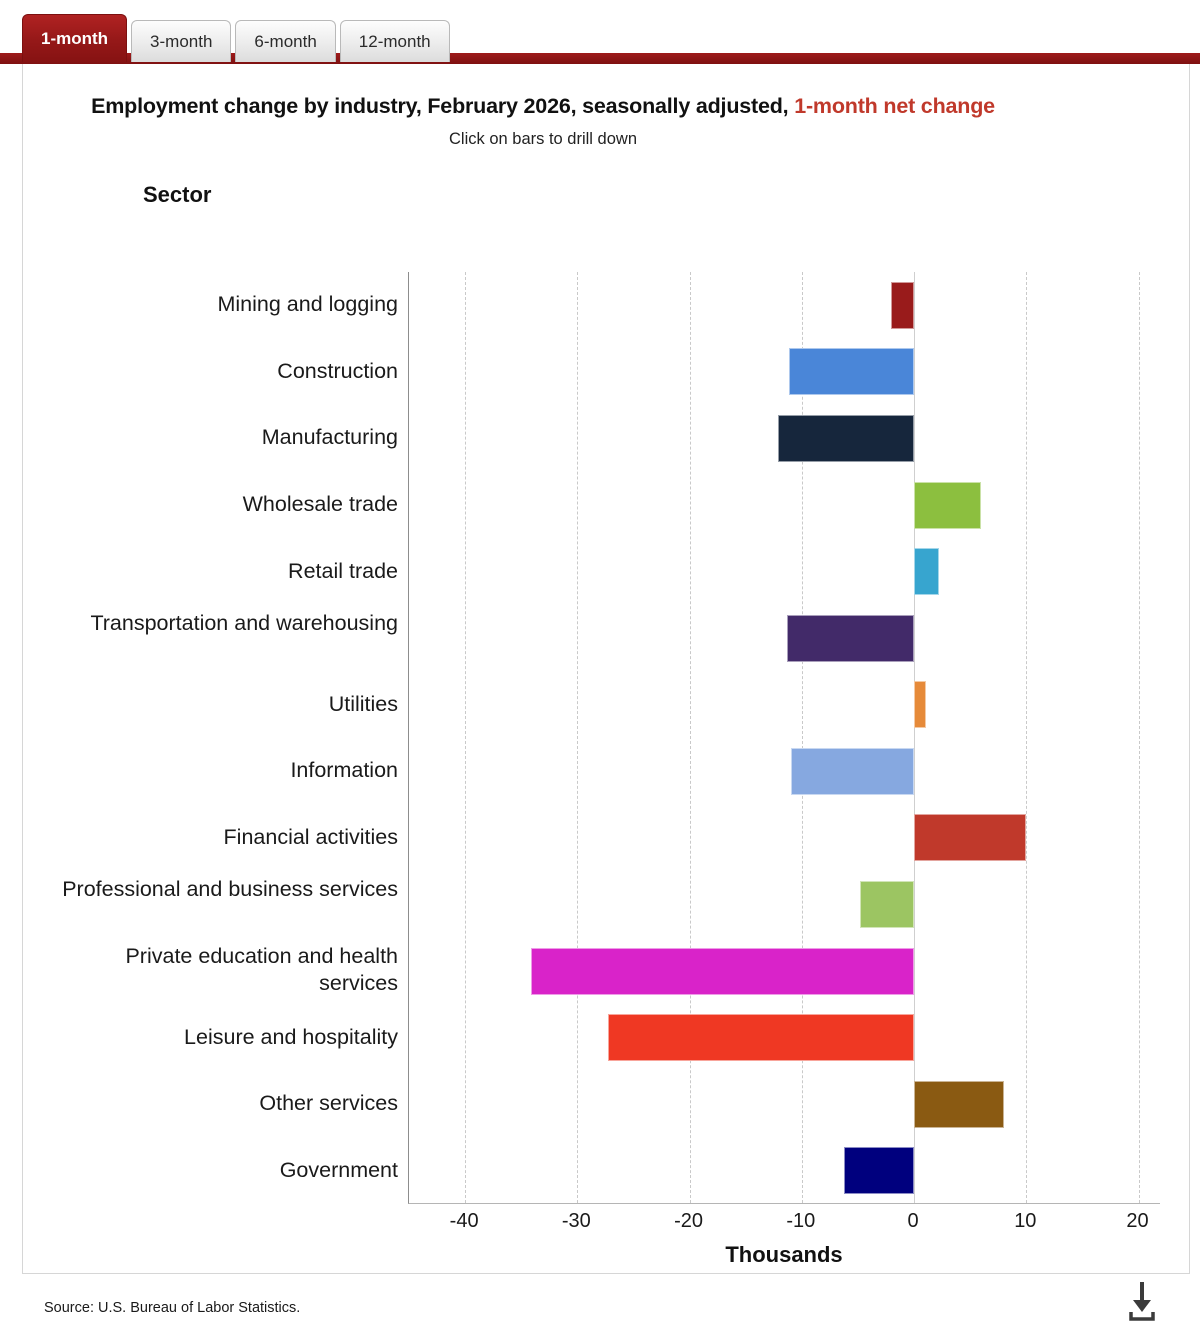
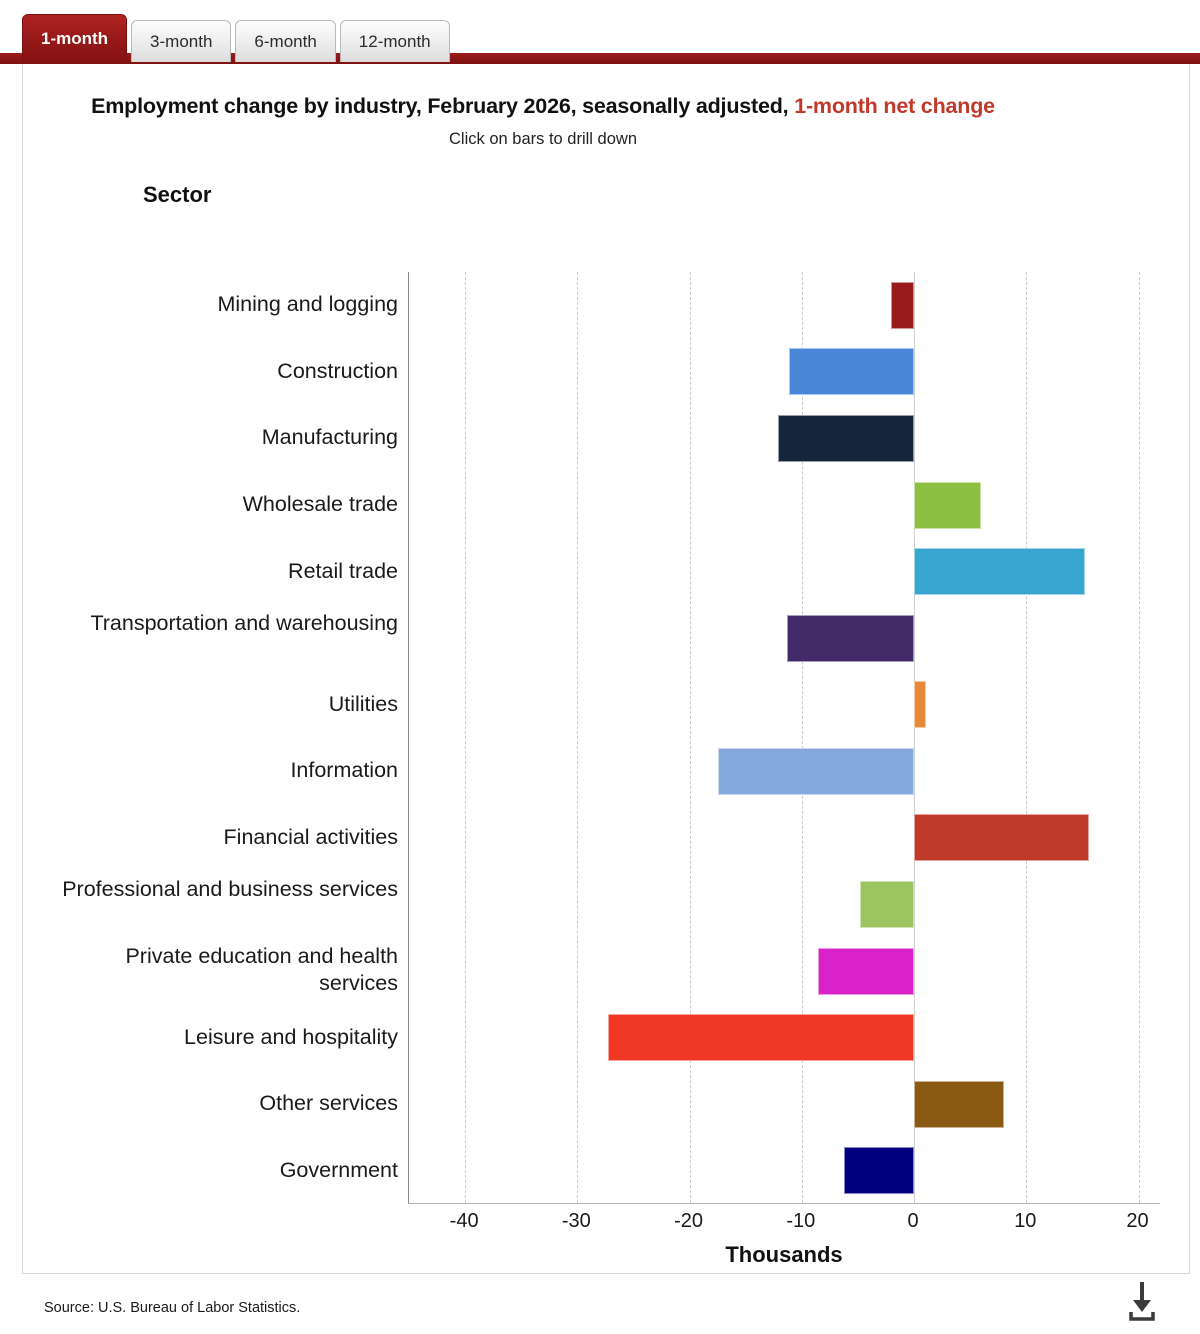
Retail trade: 2.2 -> 15.2
Information: -11.0 -> -17.5
Financial activities: 10.0 -> 15.6
Private education and health services: -34.1 -> -8.6
